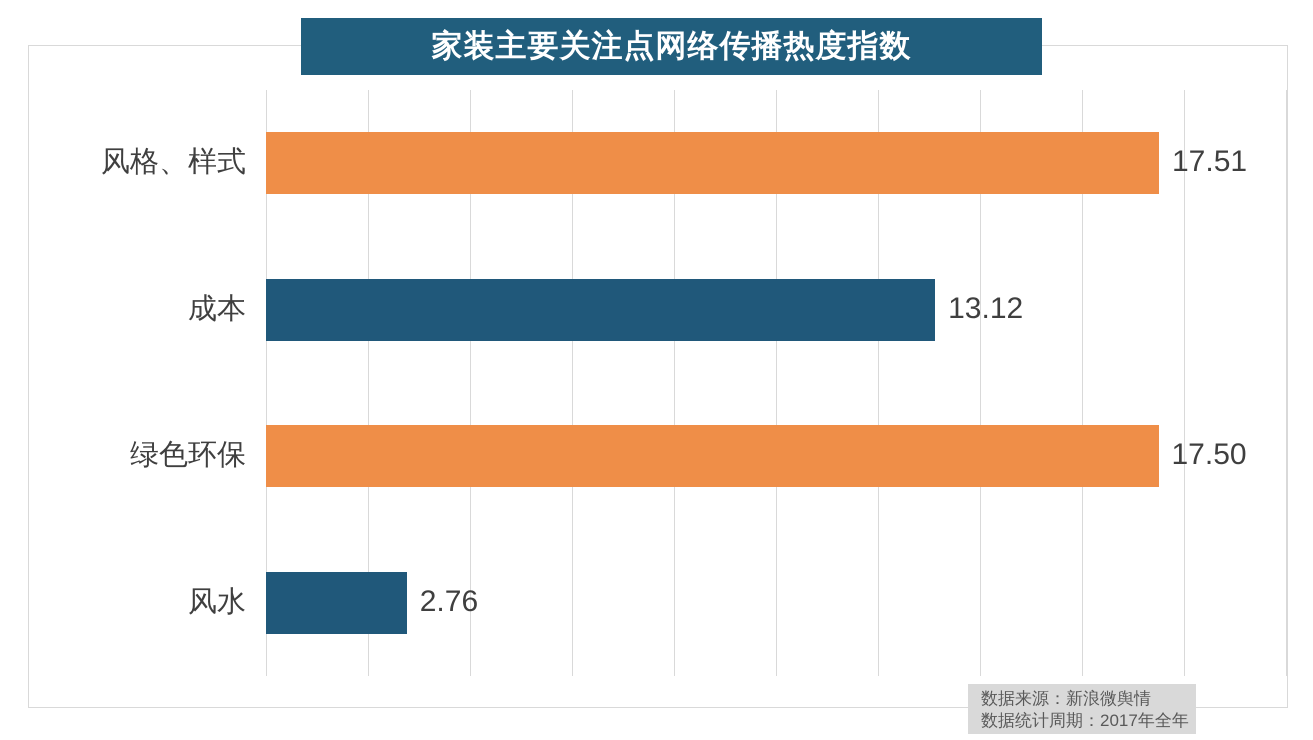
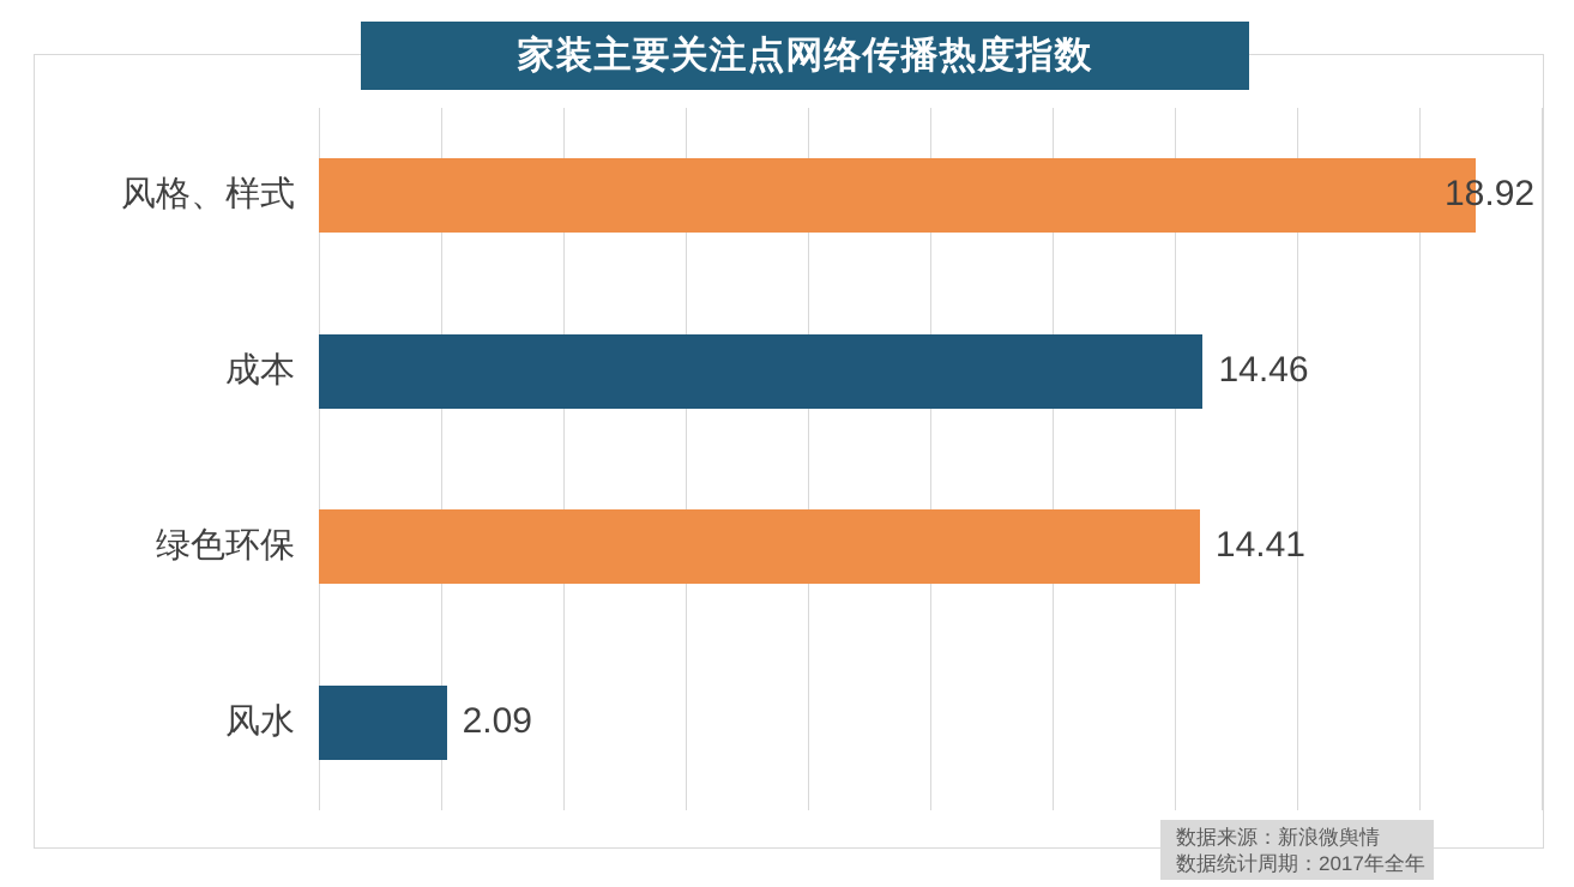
风格、样式: 17.51 -> 18.92
成本: 13.12 -> 14.46
绿色环保: 17.50 -> 14.41
风水: 2.76 -> 2.09
